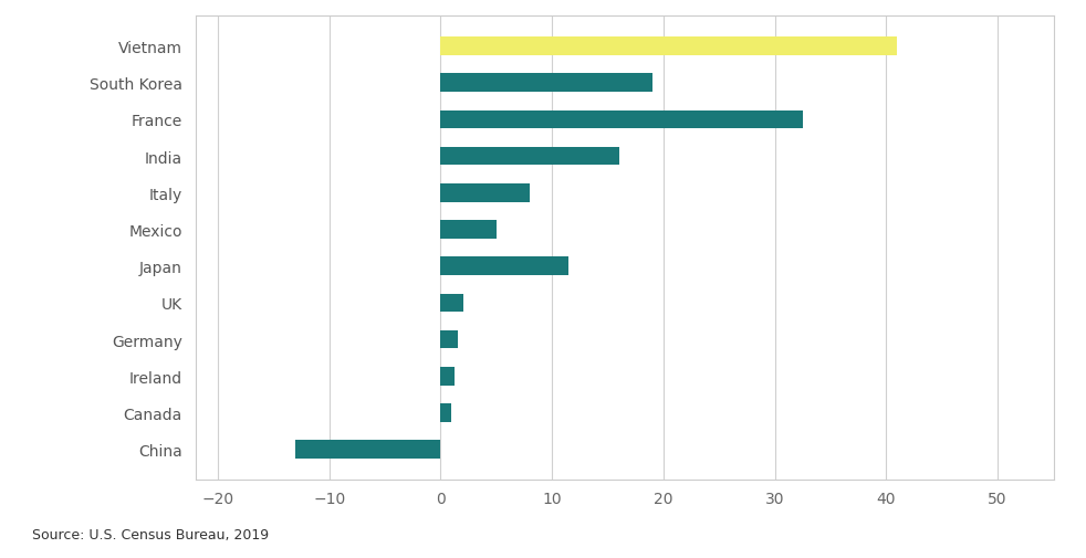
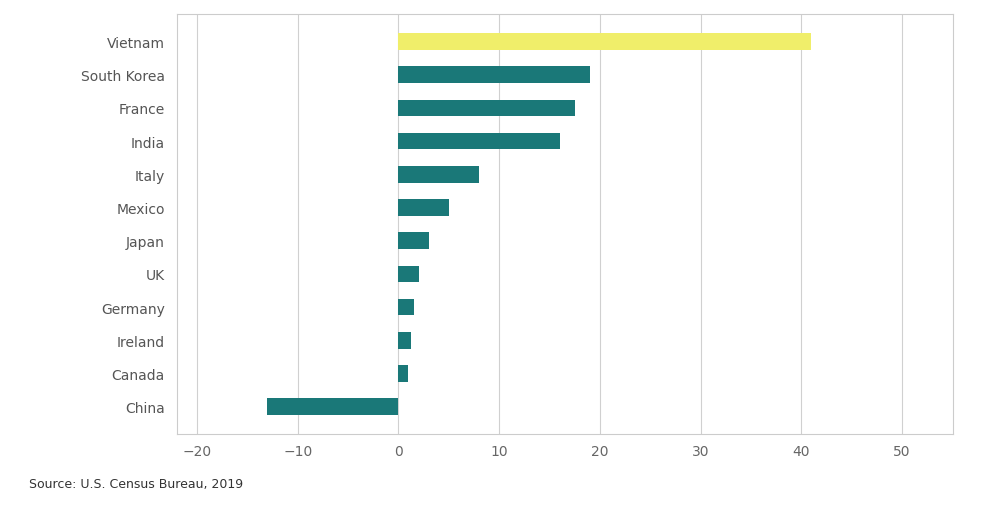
France: 32.5 -> 17.5
Japan: 11.5 -> 3.0
